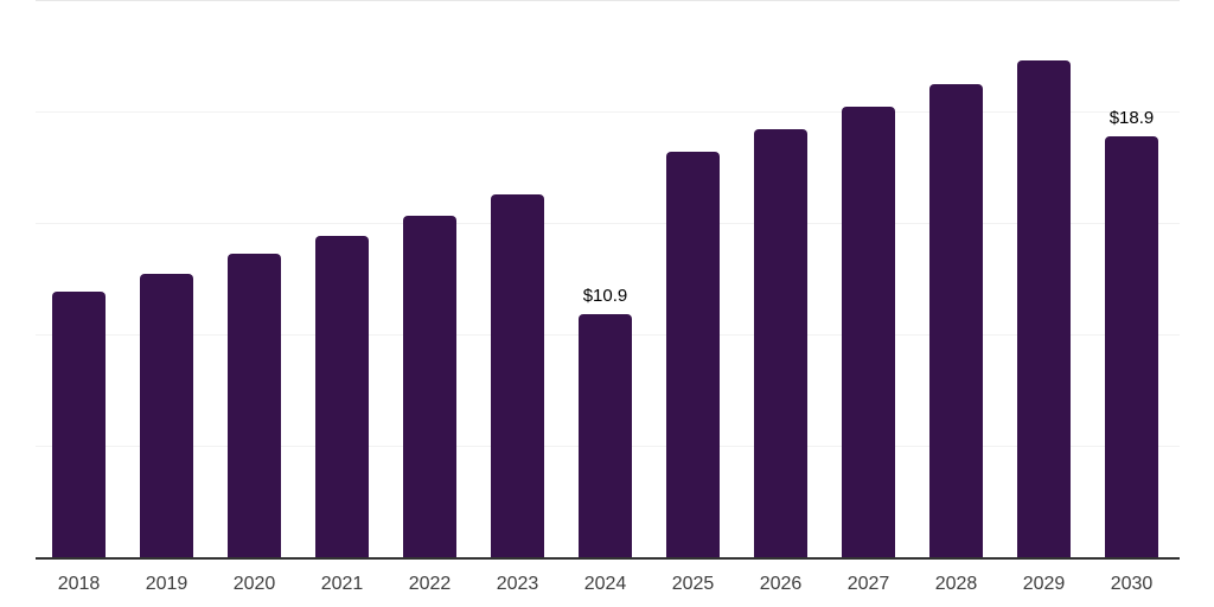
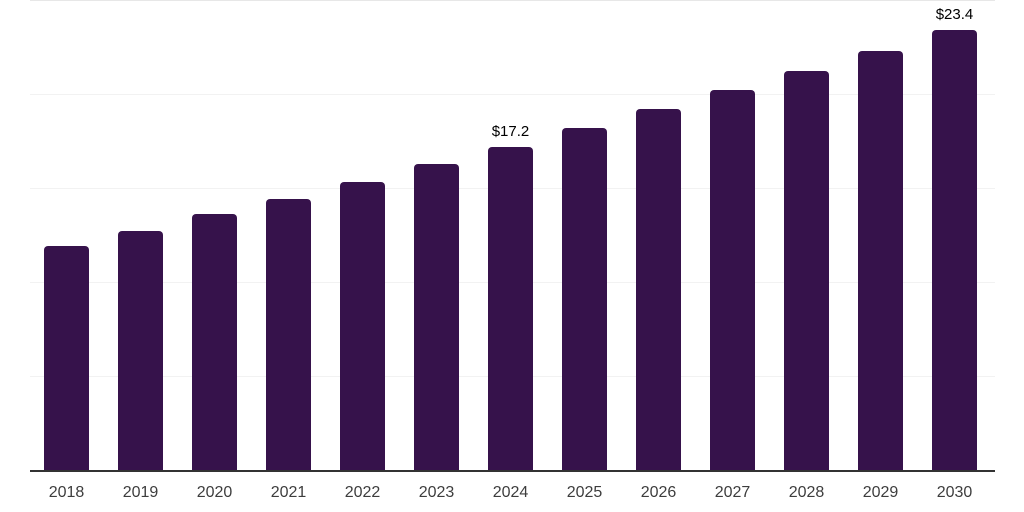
2024: $10.9 -> $17.2
2030: $18.9 -> $23.4
